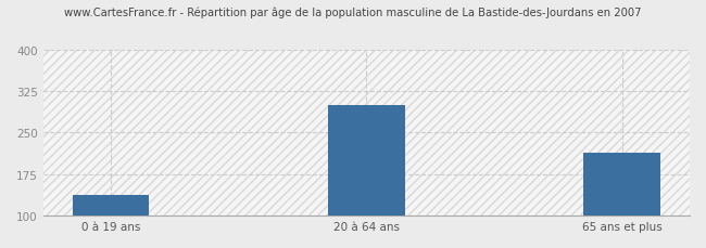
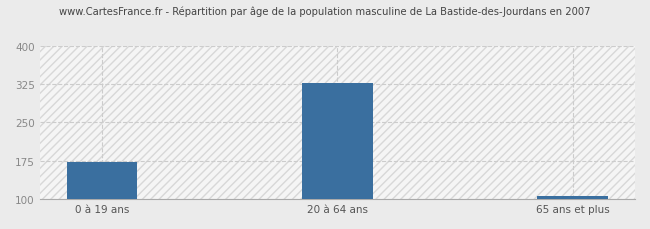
0 à 19 ans: 138 -> 173
20 à 64 ans: 300 -> 327
65 ans et plus: 214 -> 107
